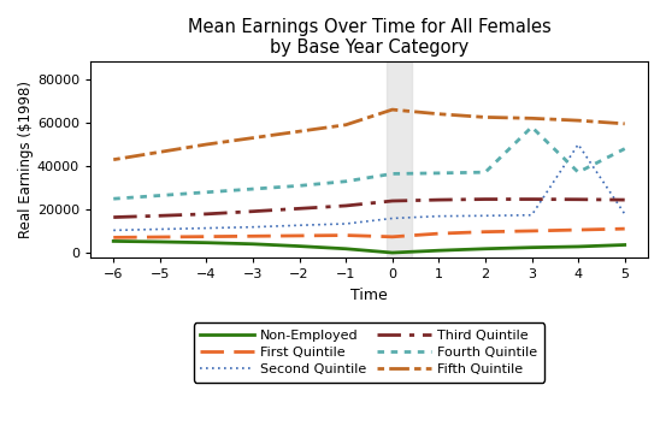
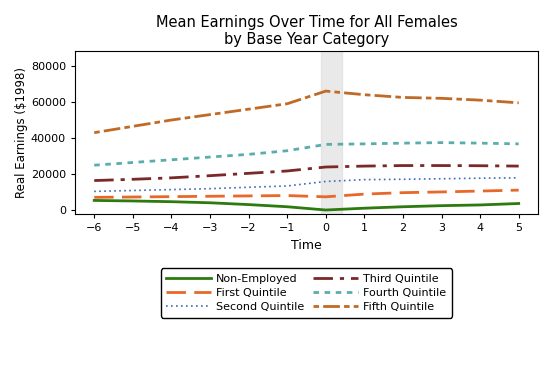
Fourth Quintile/3: 58000 -> 38000
Second Quintile/4: 50000 -> 18000
Fourth Quintile/5: 48000 -> 37000
